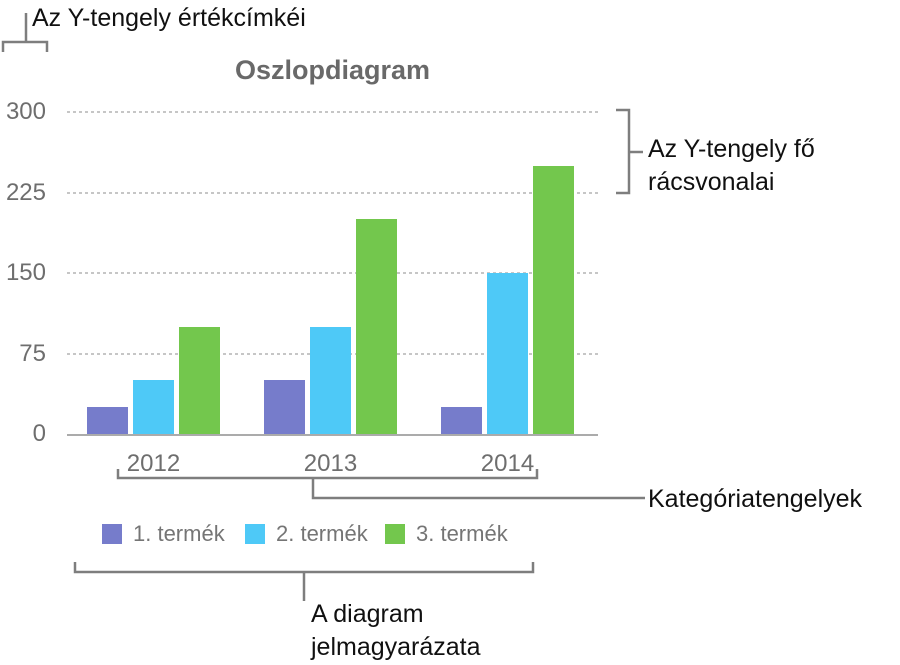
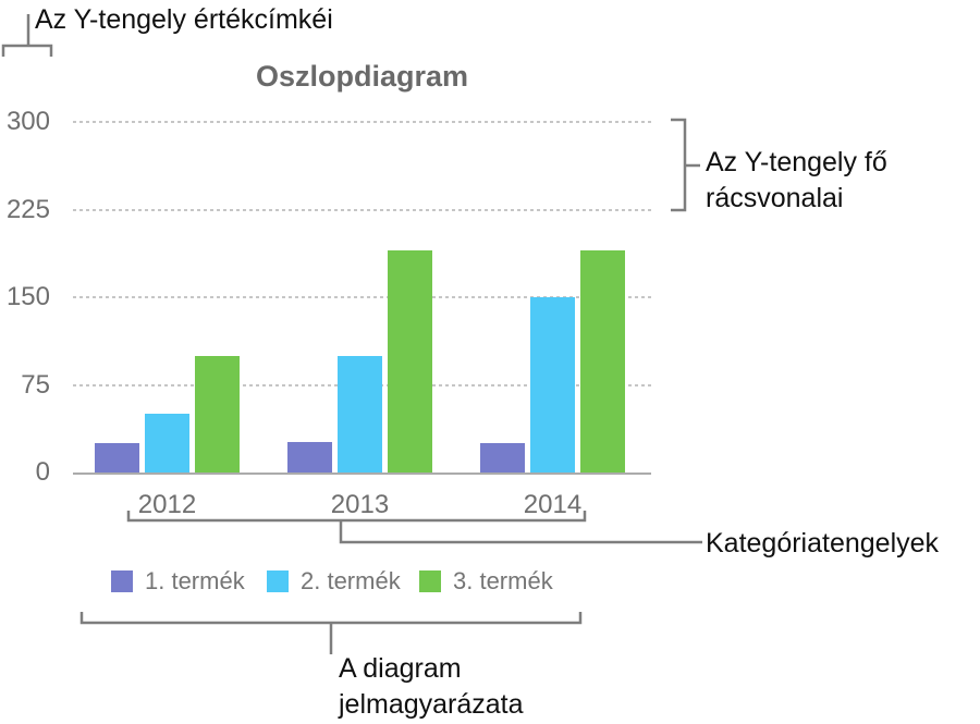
1. termék/2013: 50 -> 26
3. termék/2013: 200 -> 190
3. termék/2014: 250 -> 190
